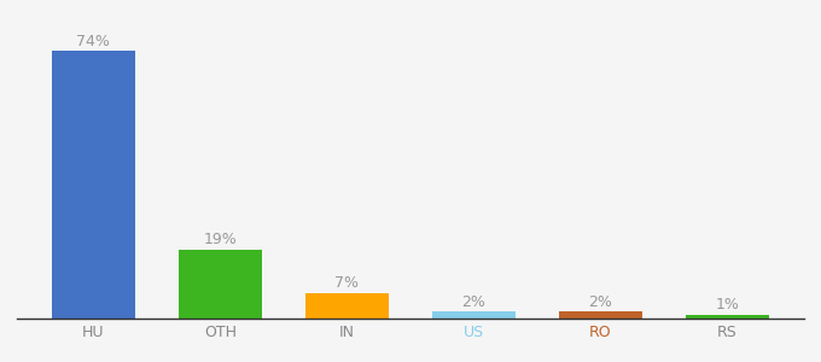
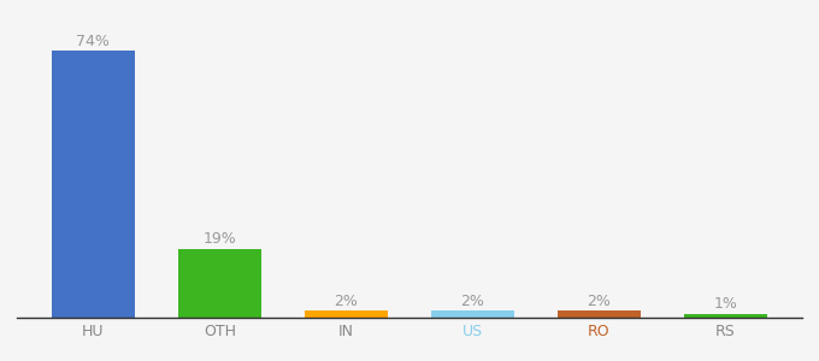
IN: 7% -> 2%
